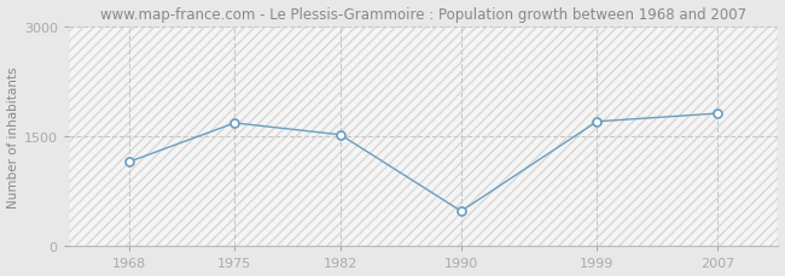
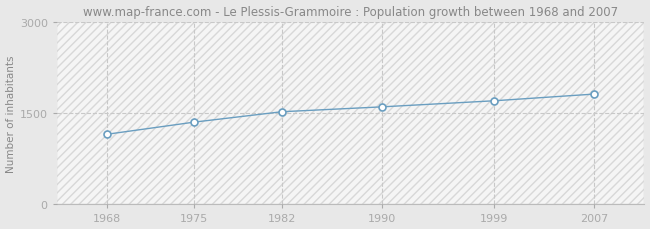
1975: 1680 -> 1350
1990: 480 -> 1600
